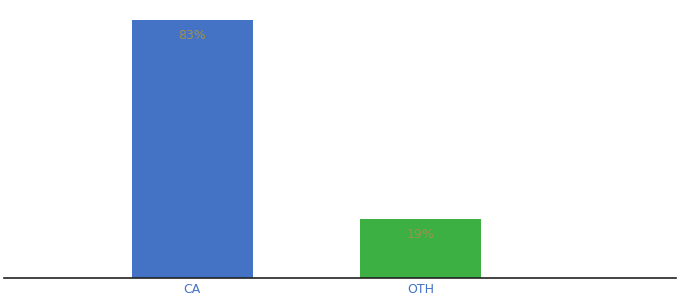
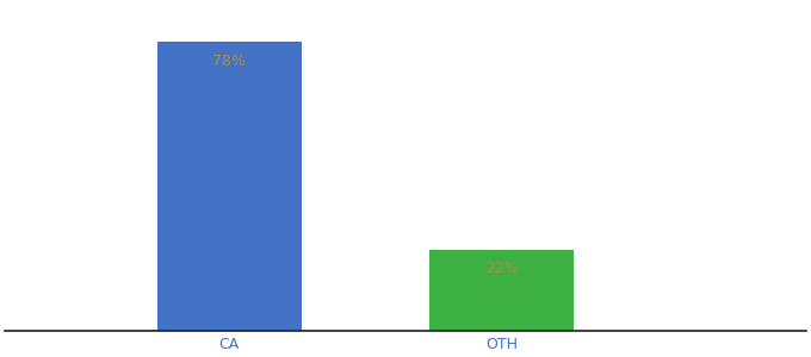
CA: 83% -> 78%
OTH: 19% -> 22%
